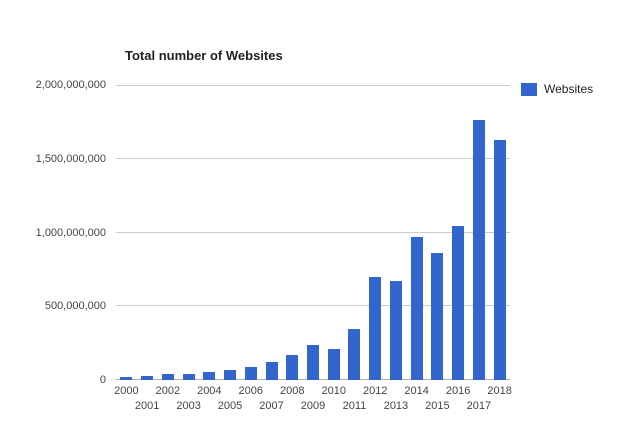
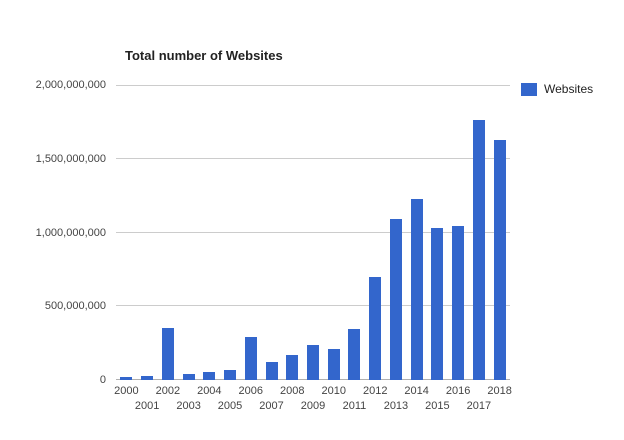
2002: 40000000 -> 350000000
2006: 90000000 -> 290000000
2013: 670000000 -> 1090000000
2014: 970000000 -> 1230000000
2015: 860000000 -> 1030000000
